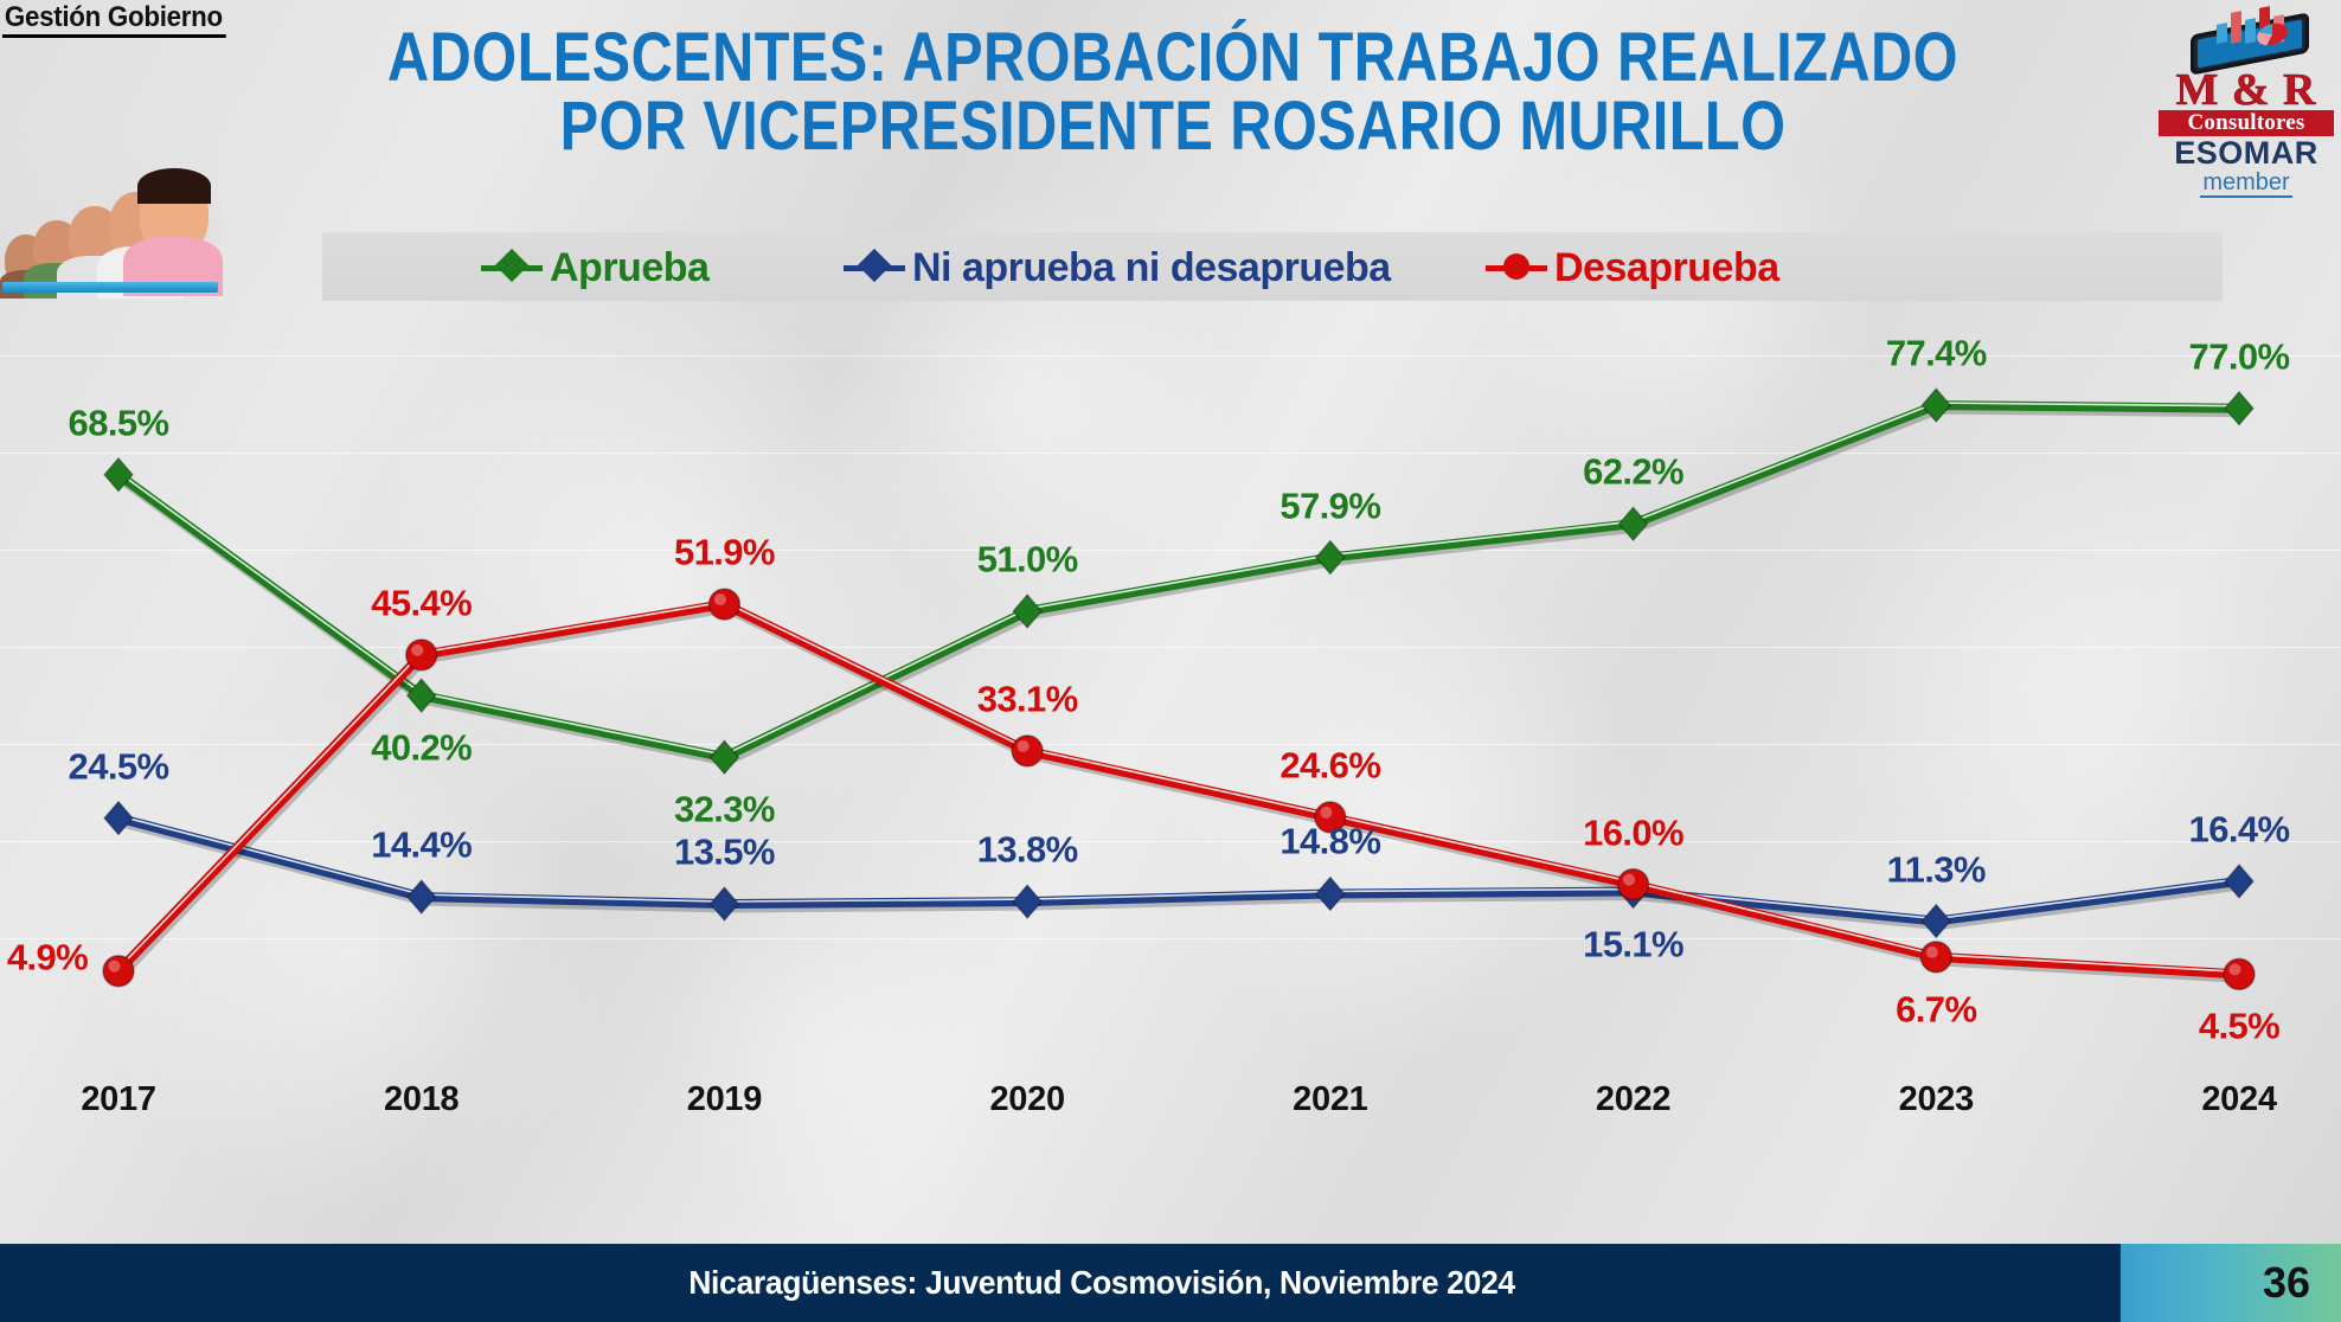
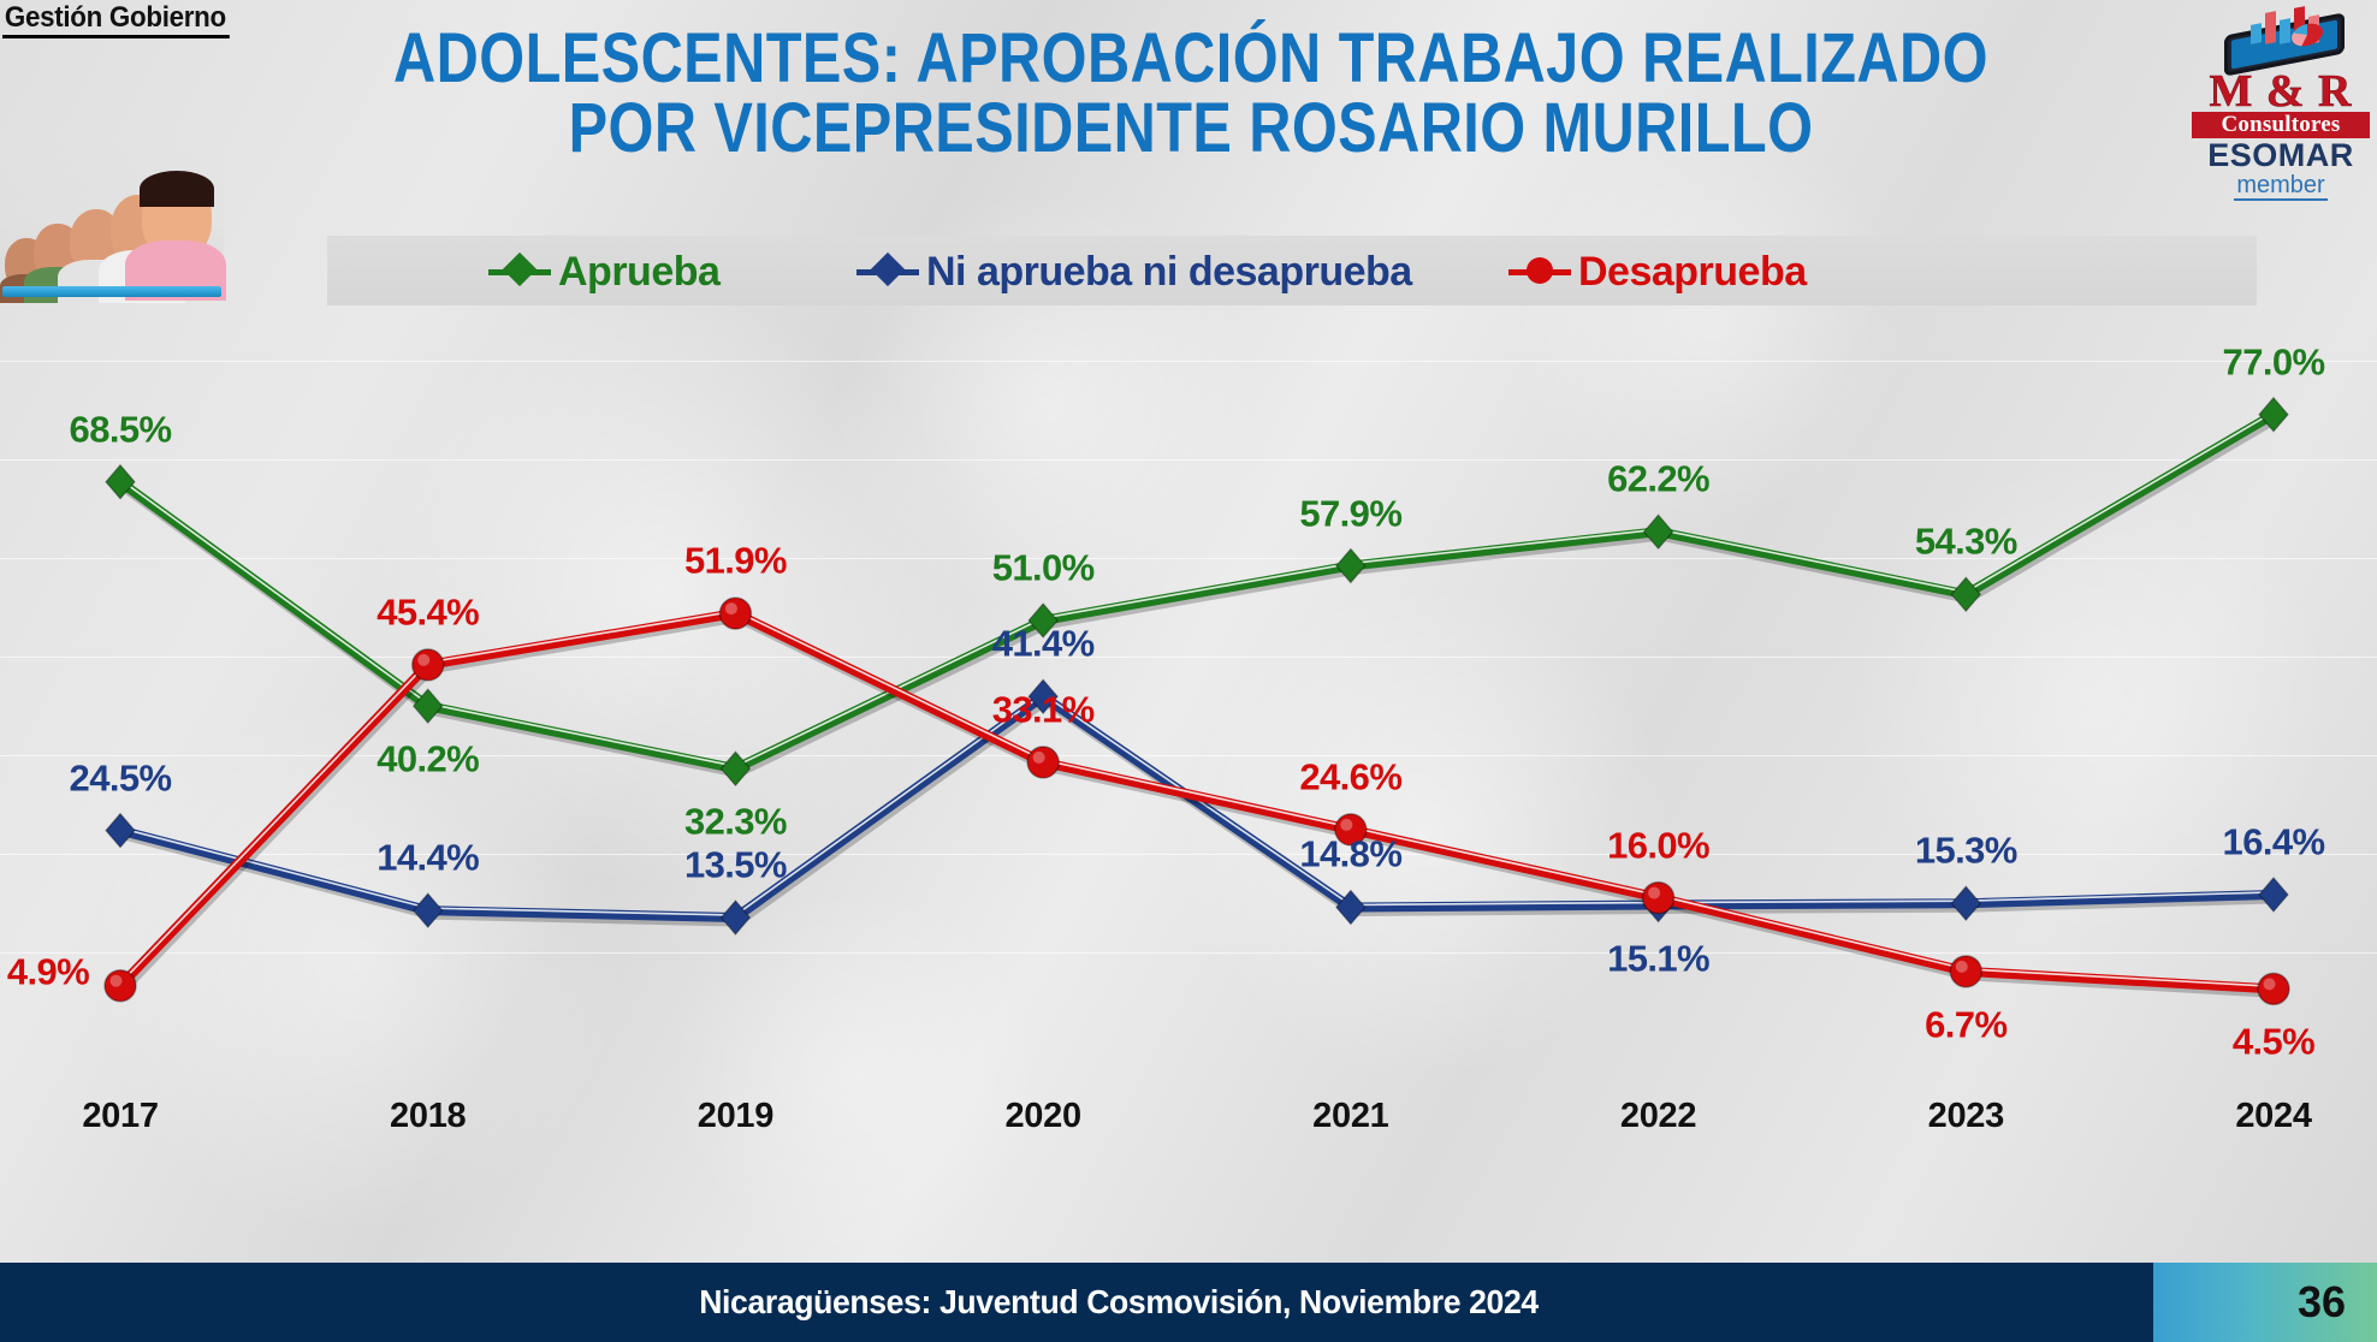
Ni aprueba ni desaprueba/2020: 13.8% -> 41.4%
Aprueba/2023: 77.4% -> 54.3%
Ni aprueba ni desaprueba/2023: 11.3% -> 15.3%
